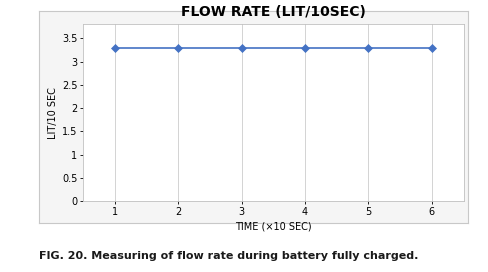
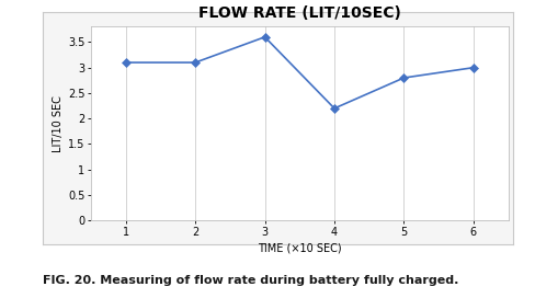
1: 3.3 -> 3.1
2: 3.3 -> 3.1
3: 3.3 -> 3.6
4: 3.3 -> 2.2
5: 3.3 -> 2.8
6: 3.3 -> 3.0
